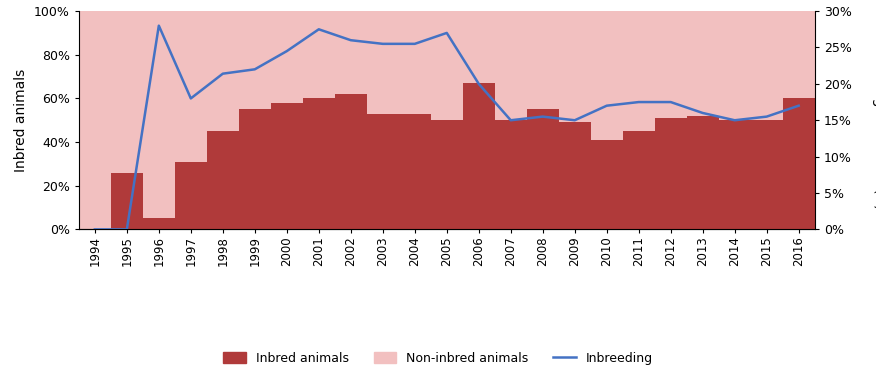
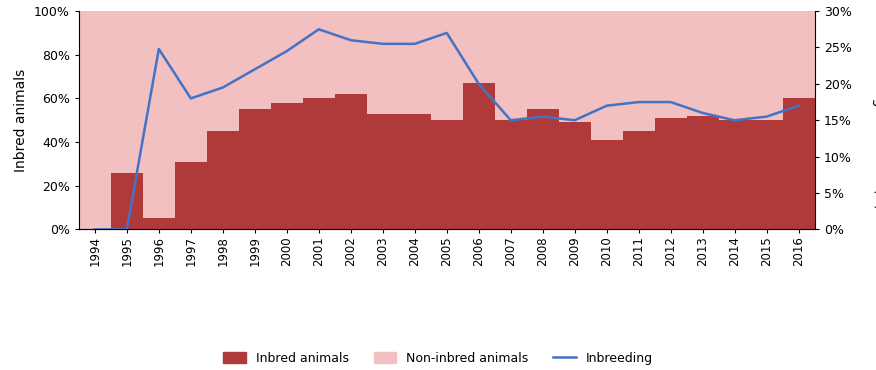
Inbreeding/1996: 28.0% -> 24.8%
Inbreeding/1998: 21.4% -> 19.5%
